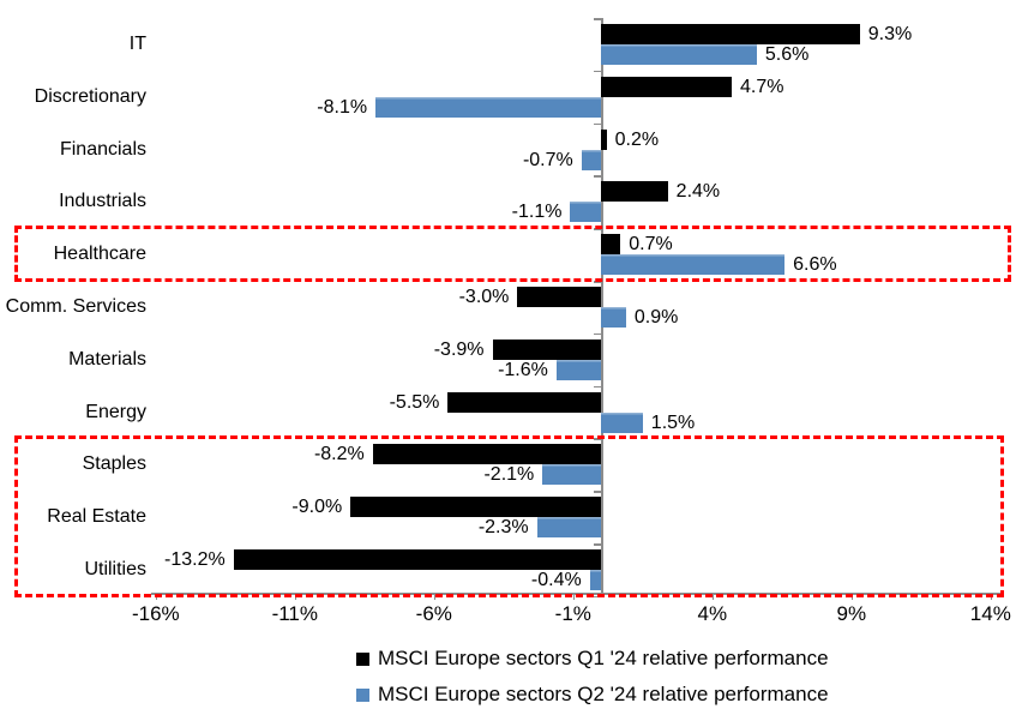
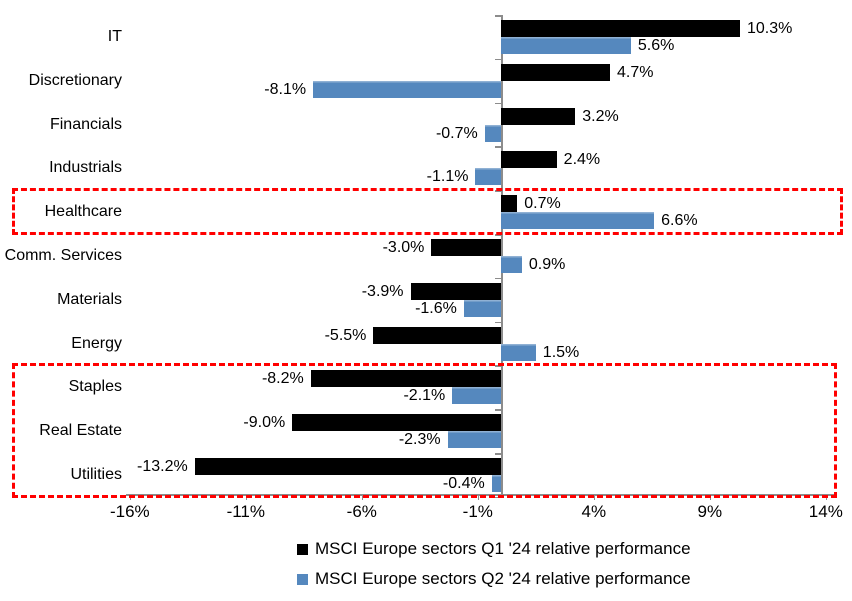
MSCI Europe sectors Q1 '24 relative performance/IT: 9.3% -> 10.3%
MSCI Europe sectors Q1 '24 relative performance/Financials: 0.2% -> 3.2%
